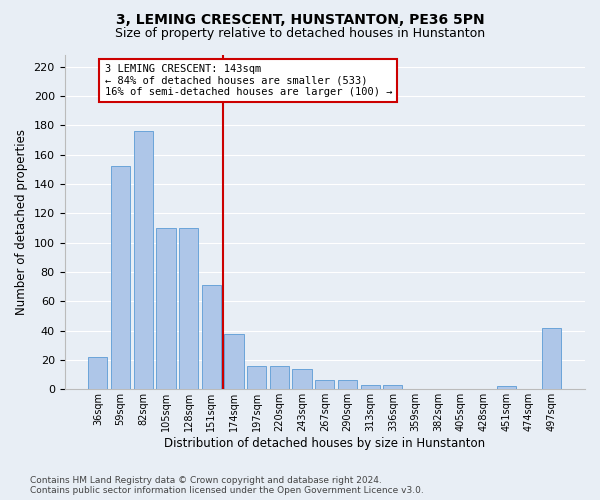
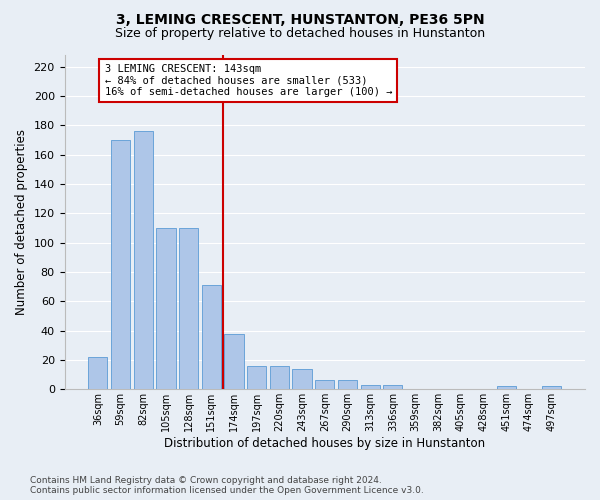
59sqm: 152 -> 170
497sqm: 42 -> 2
